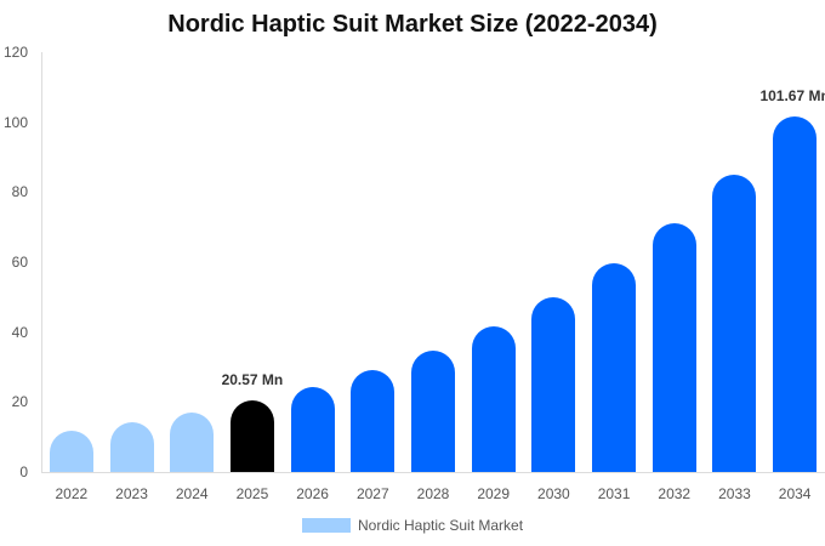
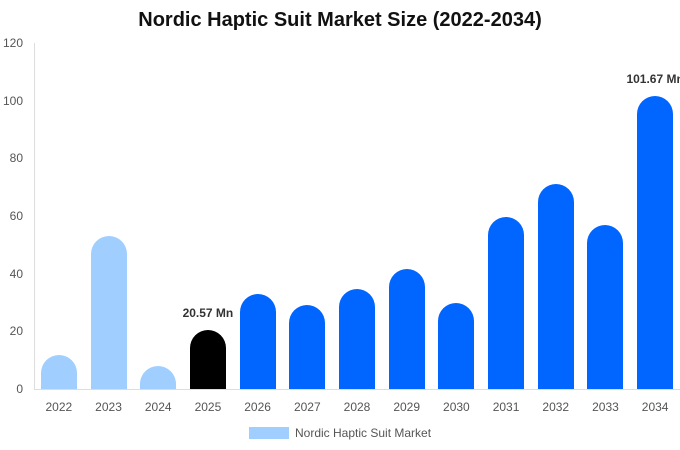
2023: 14 -> 53
2024: 17 -> 8
2026: 24 -> 33
2030: 50 -> 30
2033: 85 -> 57
